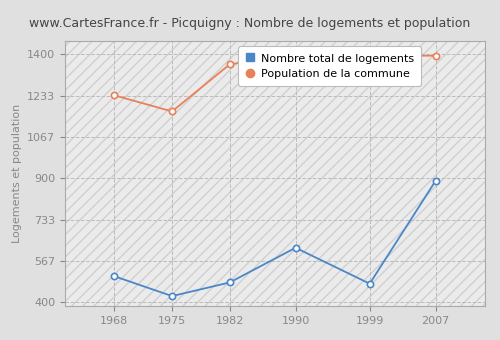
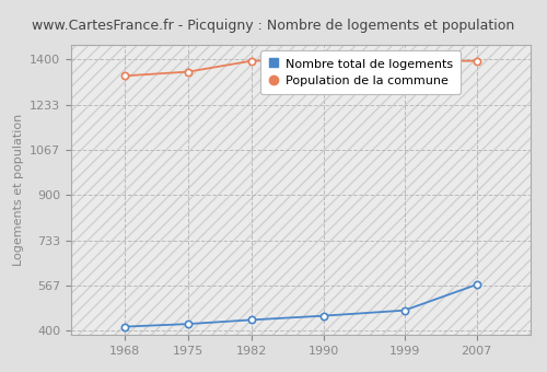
Nombre total de logements/1968: 505 -> 415
Population de la commune/1968: 1235 -> 1340
Population de la commune/1975: 1170 -> 1355
Nombre total de logements/1982: 480 -> 440
Population de la commune/1982: 1360 -> 1395
Nombre total de logements/1990: 620 -> 455
Nombre total de logements/2007: 890 -> 570
